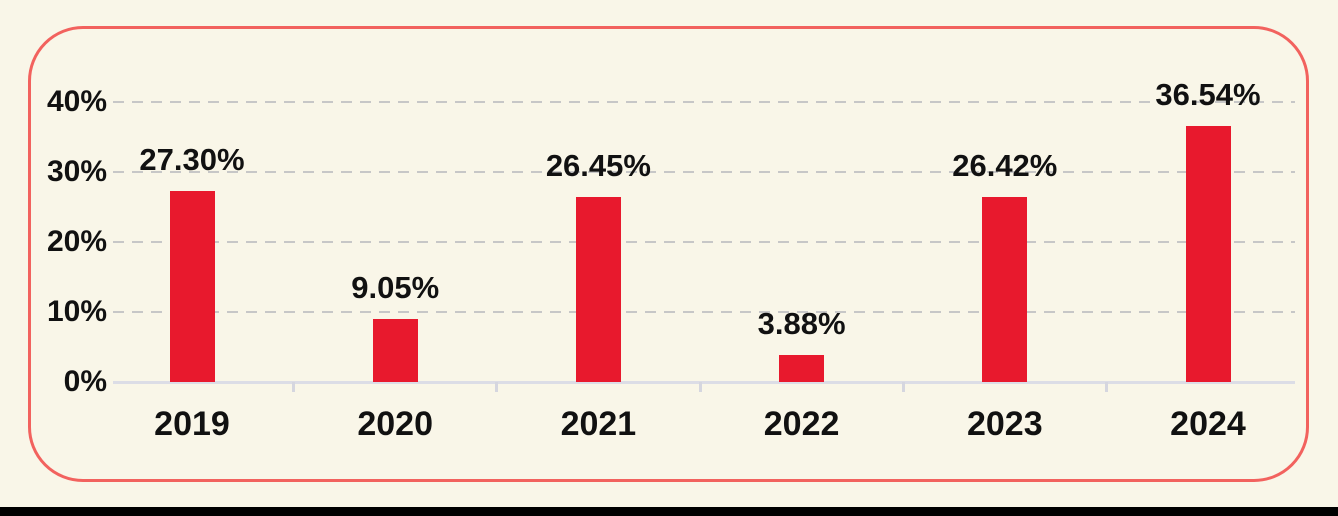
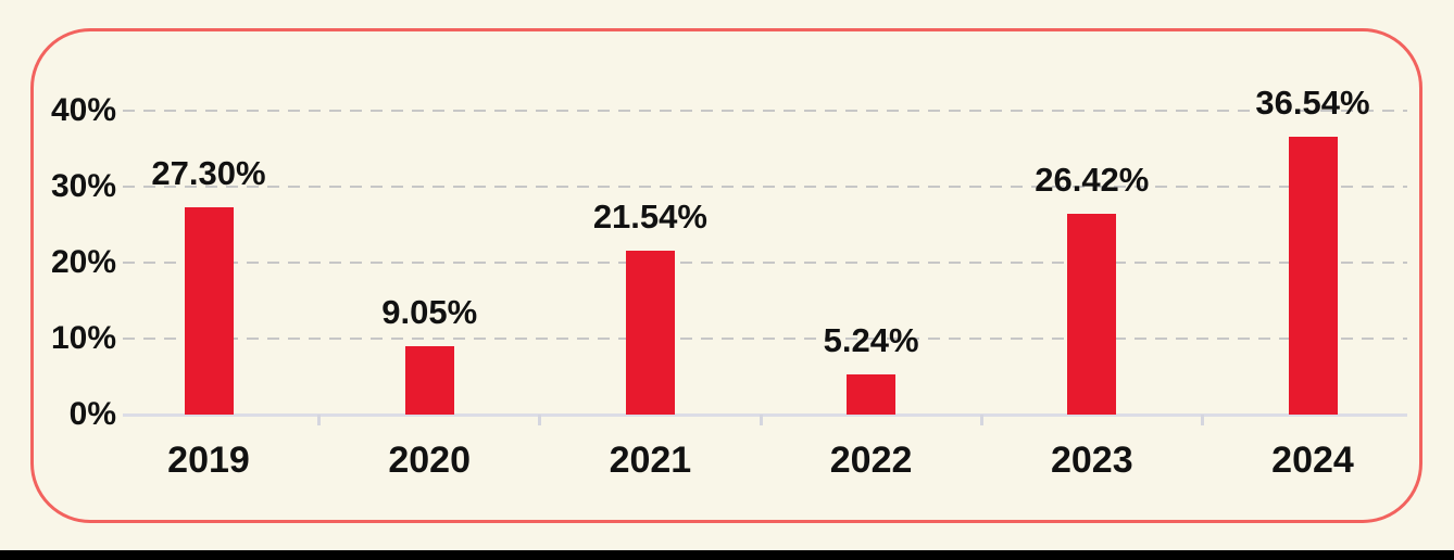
2021: 26.45% -> 21.54%
2022: 3.88% -> 5.24%
